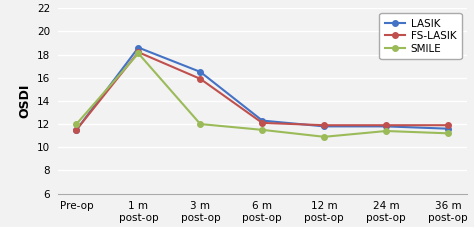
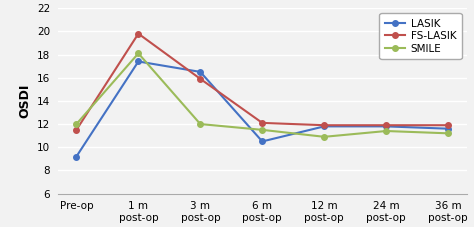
LASIK/Pre-op: 11.5 -> 9.2
LASIK/1 m post-op: 18.6 -> 17.4
FS-LASIK/1 m post-op: 18.2 -> 19.8
LASIK/6 m post-op: 12.3 -> 10.5
